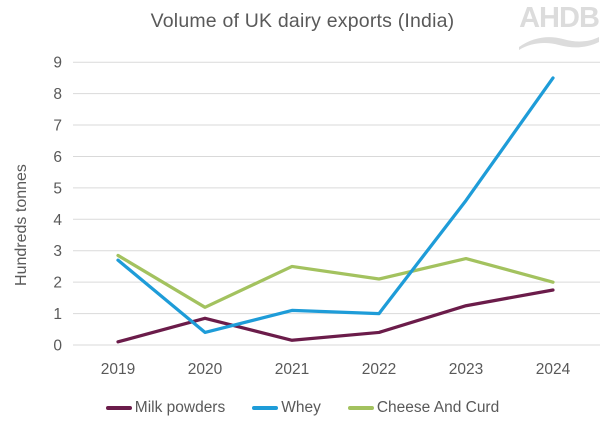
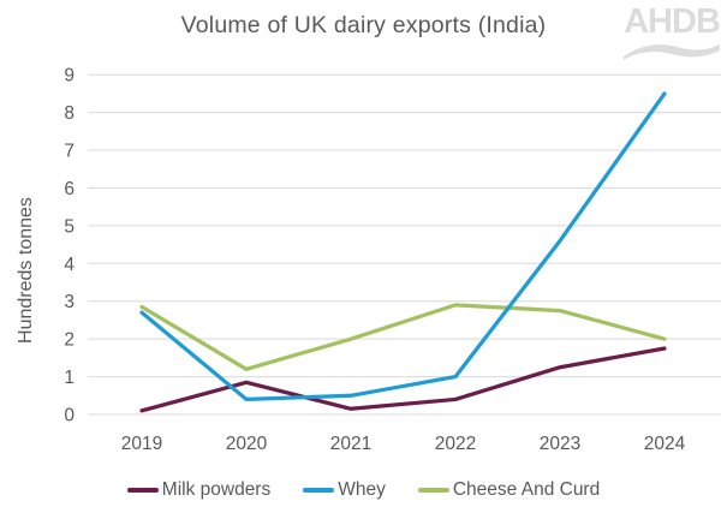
Whey/2021: 1.1 -> 0.5
Cheese And Curd/2021: 2.5 -> 2.0
Cheese And Curd/2022: 2.1 -> 2.9
